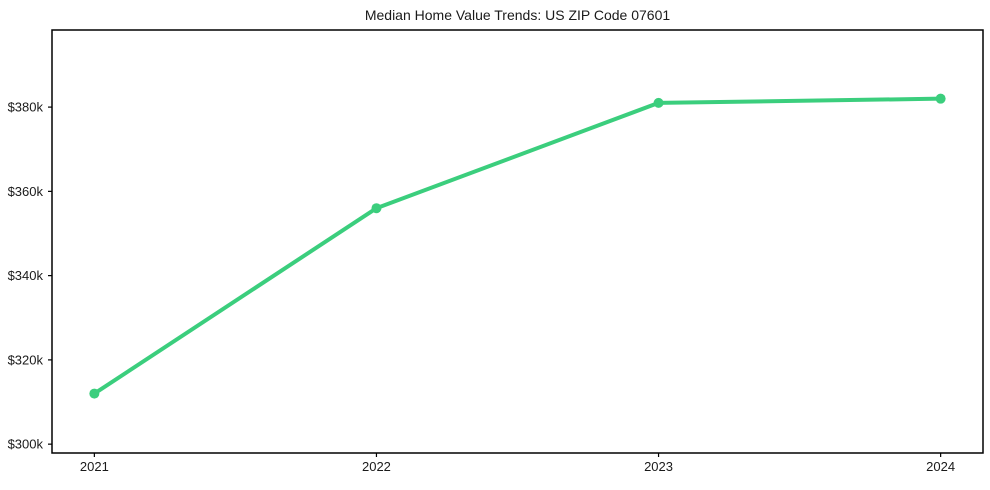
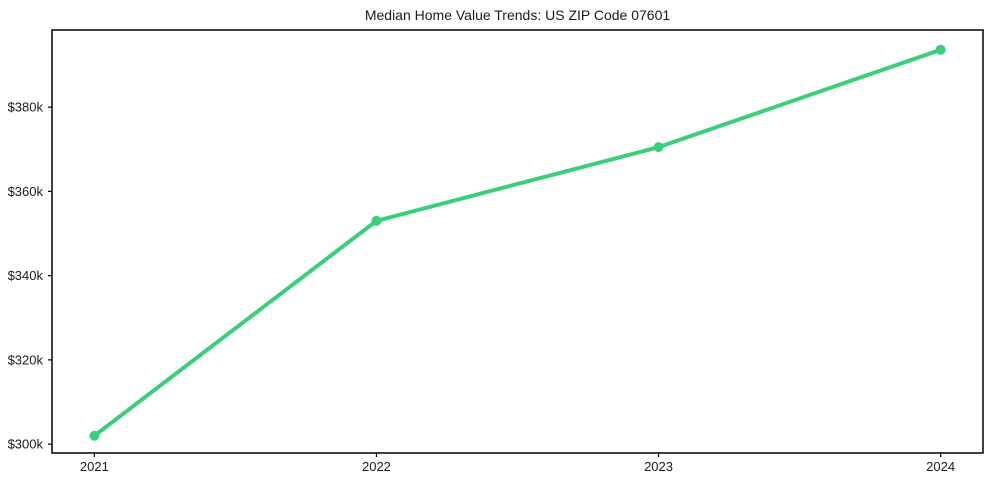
2021: $312k -> $302k
2022: $356k -> $353k
2023: $381k -> $370k
2024: $382k -> $394k
